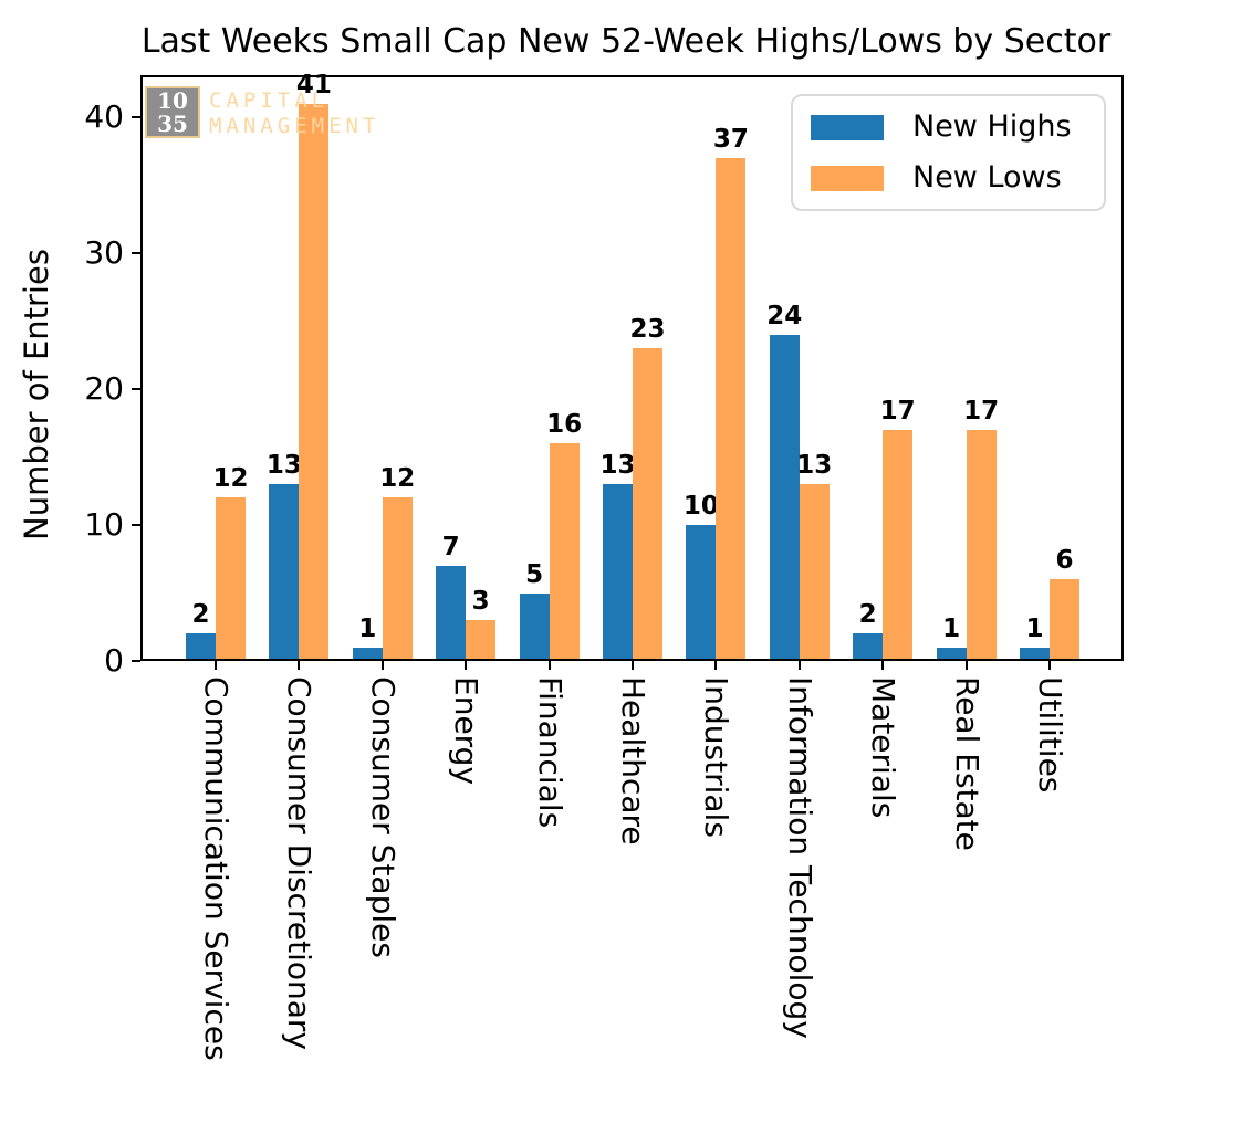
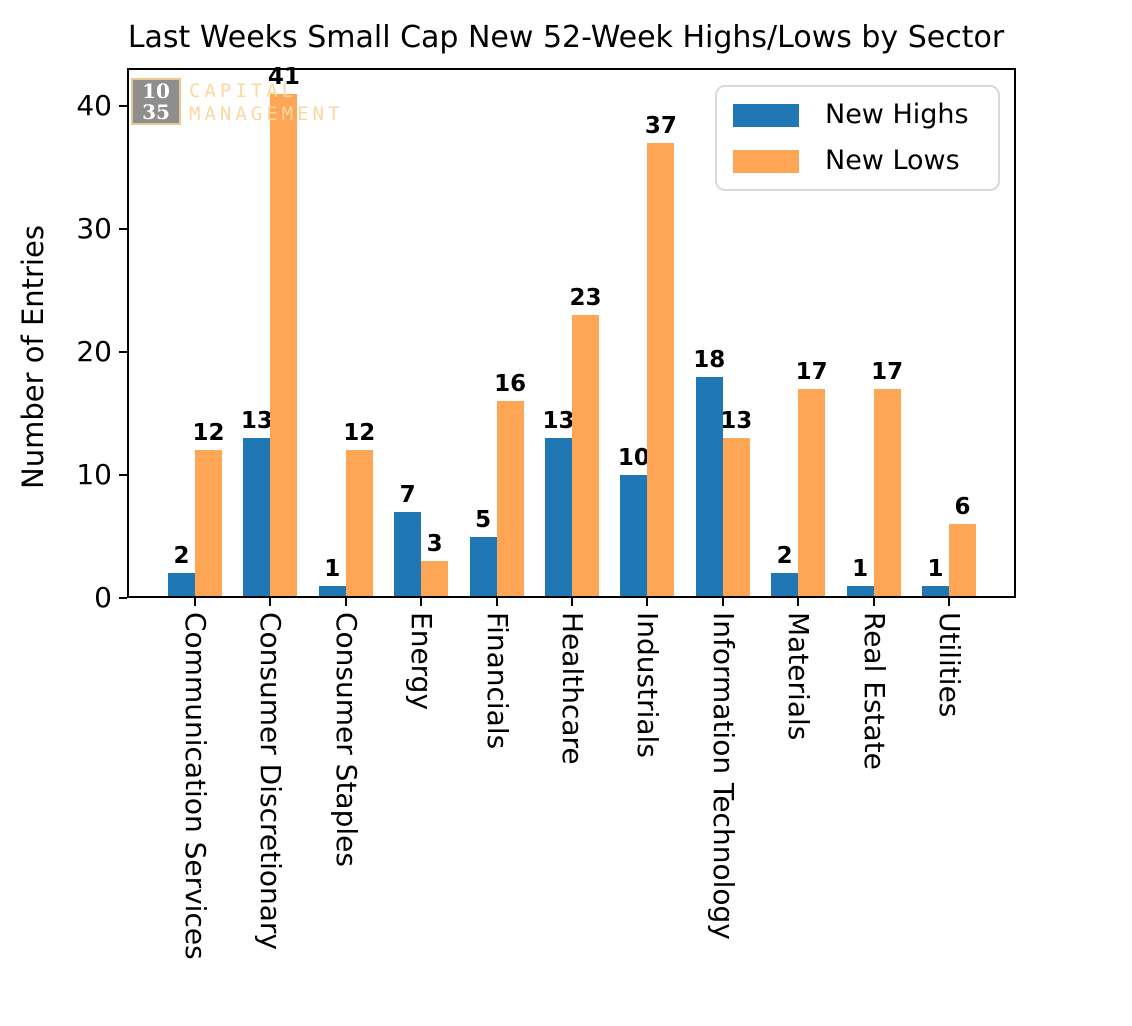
New Highs/Information Technology: 24 -> 18
